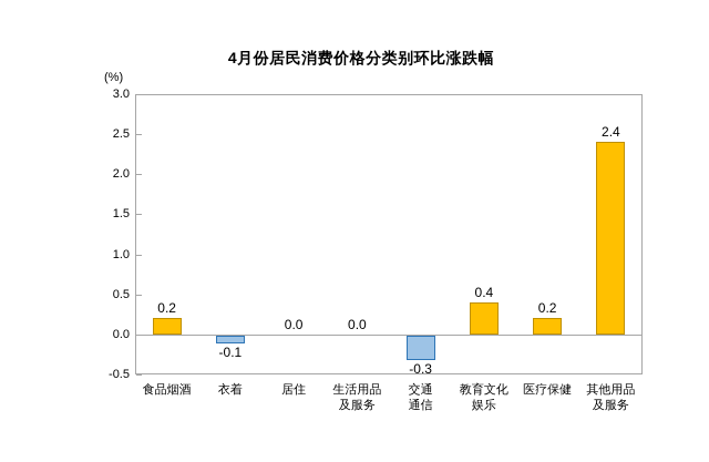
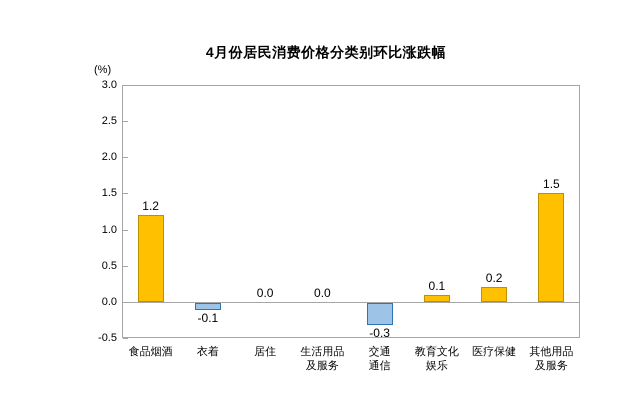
食品烟酒: 0.2 -> 1.2
教育文化 娱乐: 0.4 -> 0.1
其他用品 及服务: 2.4 -> 1.5
